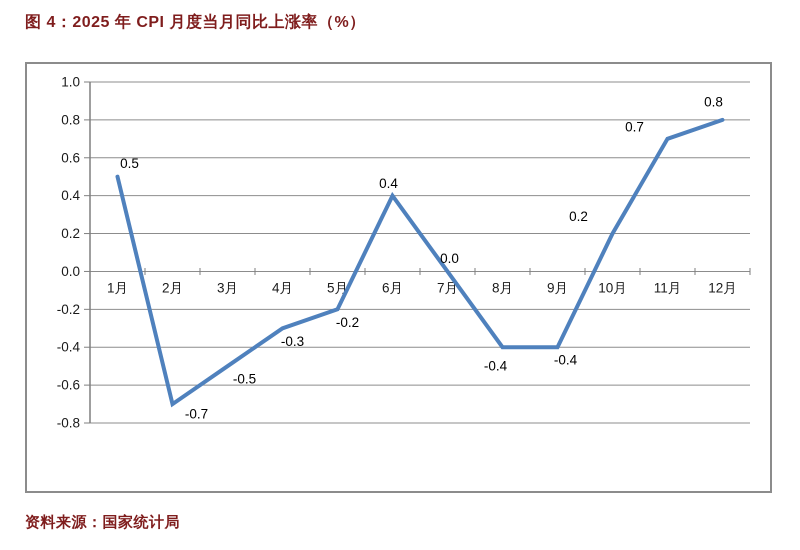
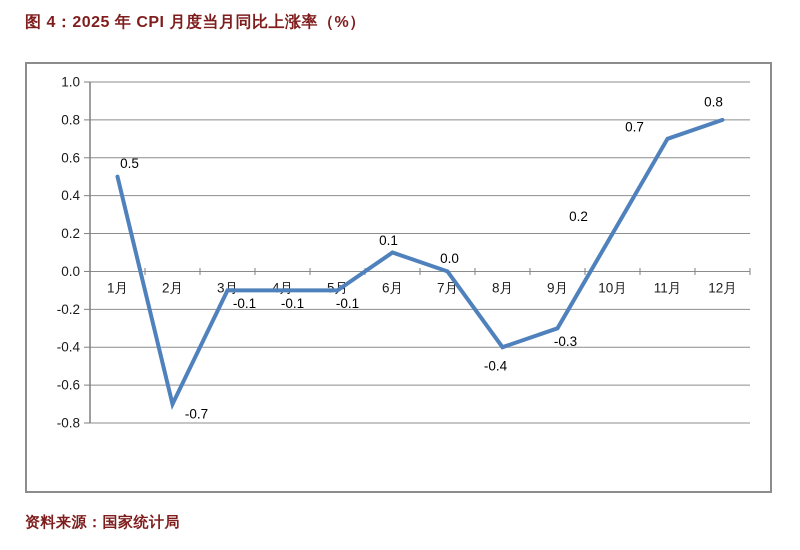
3月: -0.5 -> -0.1
4月: -0.3 -> -0.1
5月: -0.2 -> -0.1
6月: 0.4 -> 0.1
9月: -0.4 -> -0.3
